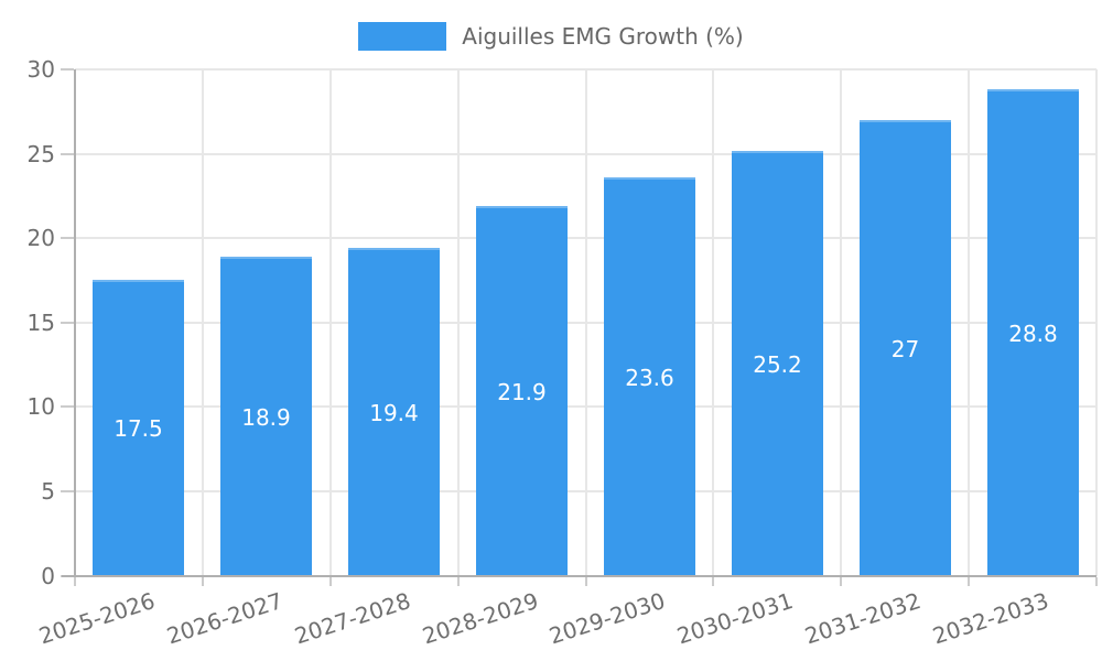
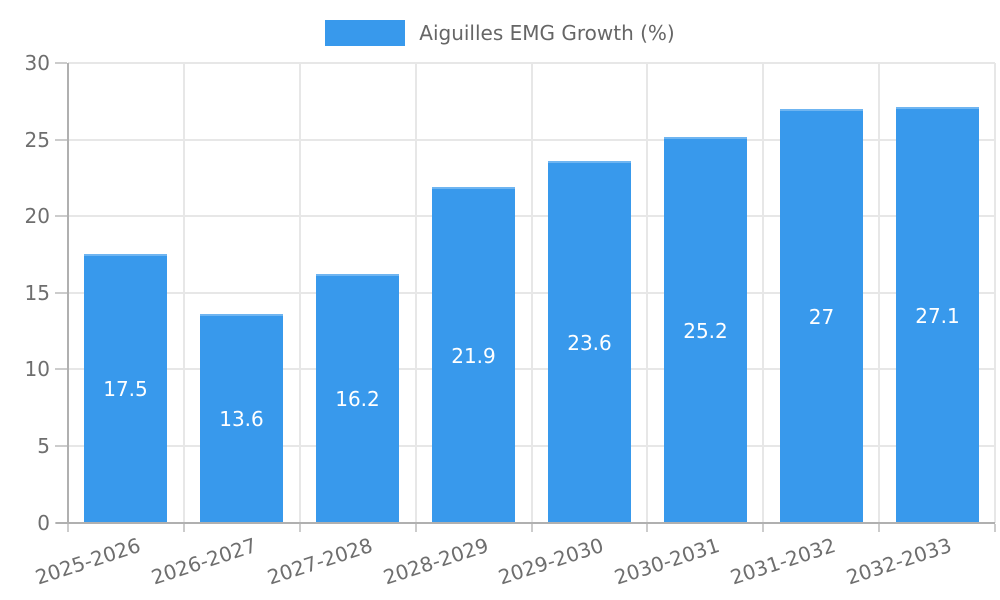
2026-2027: 18.9 -> 13.6
2027-2028: 19.4 -> 16.2
2032-2033: 28.8 -> 27.1
